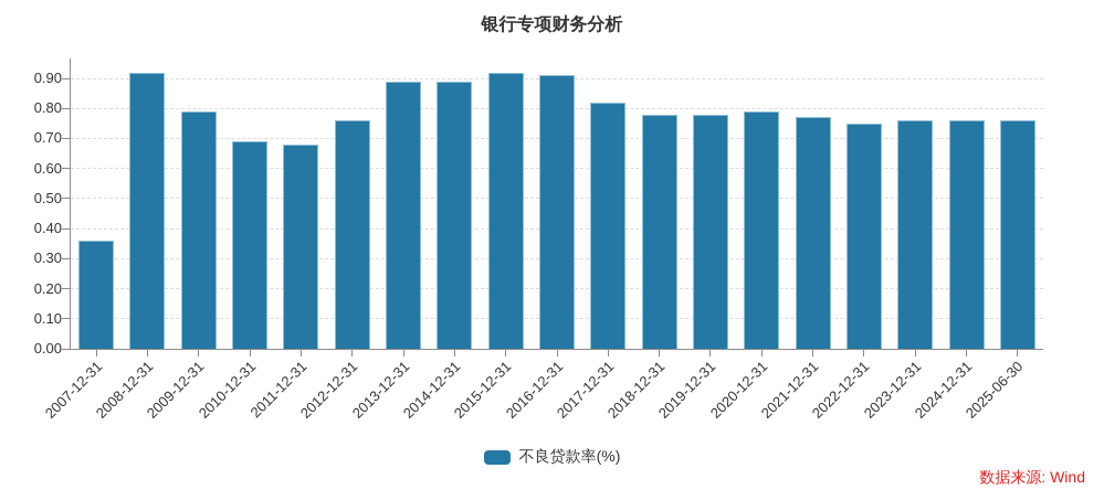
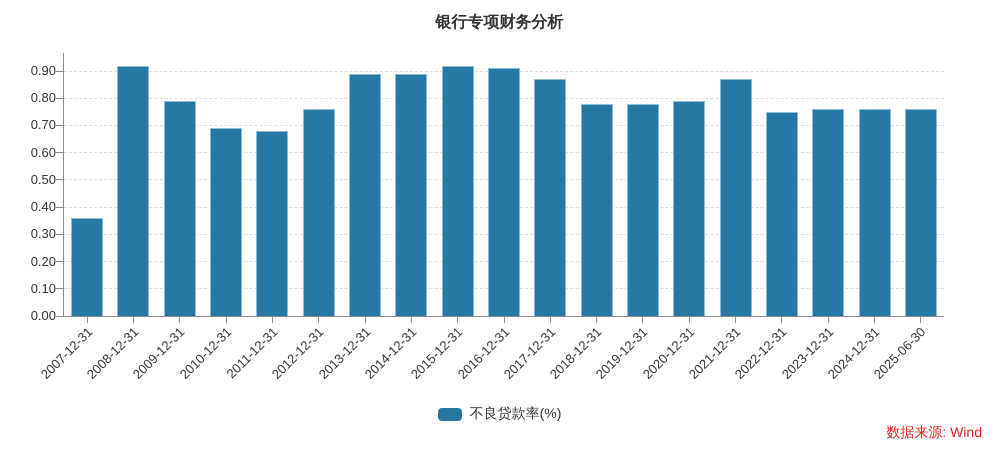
2017-12-31: 0.82 -> 0.87
2021-12-31: 0.77 -> 0.87
